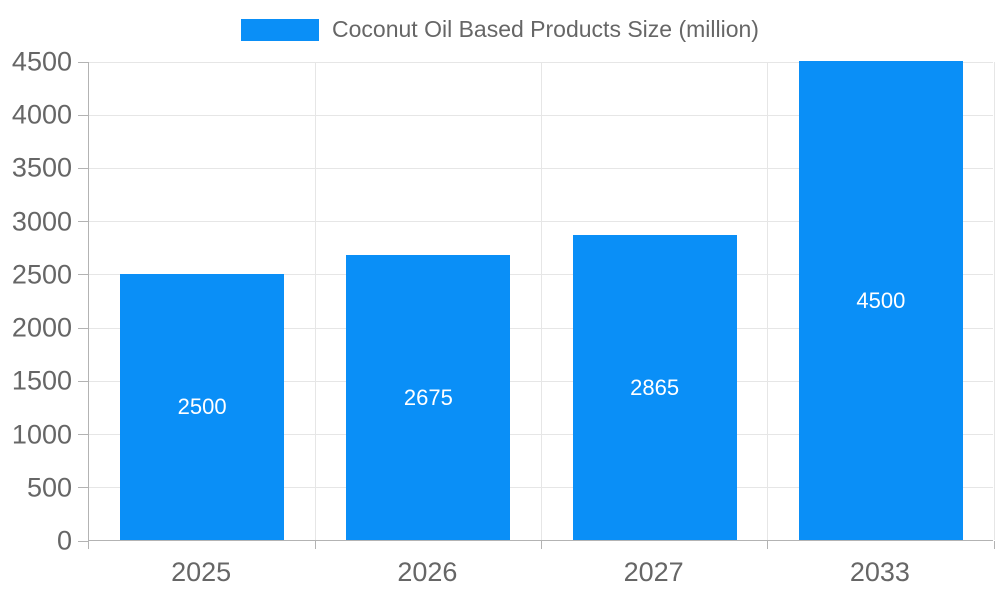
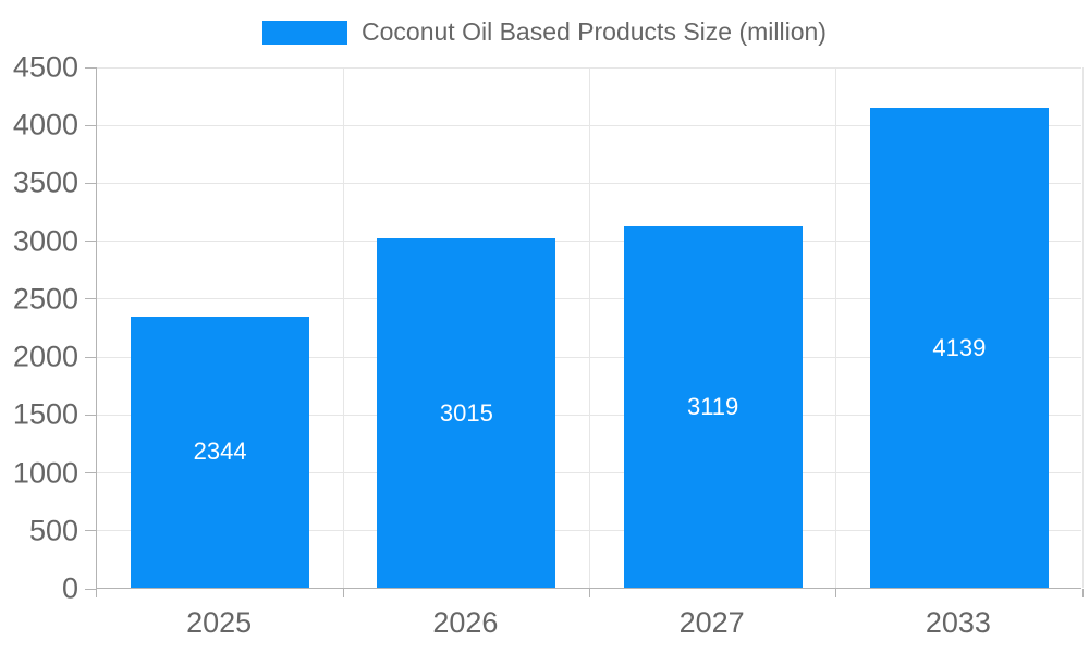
2025: 2500 -> 2344
2026: 2675 -> 3015
2027: 2865 -> 3119
2033: 4500 -> 4139
